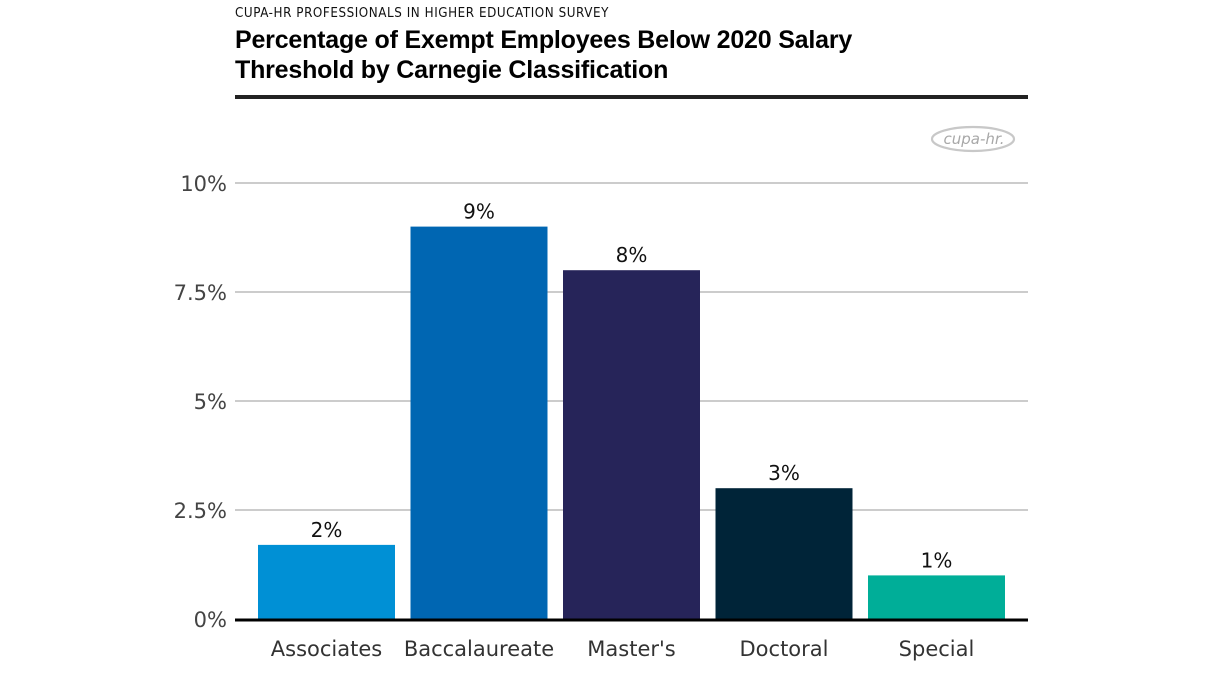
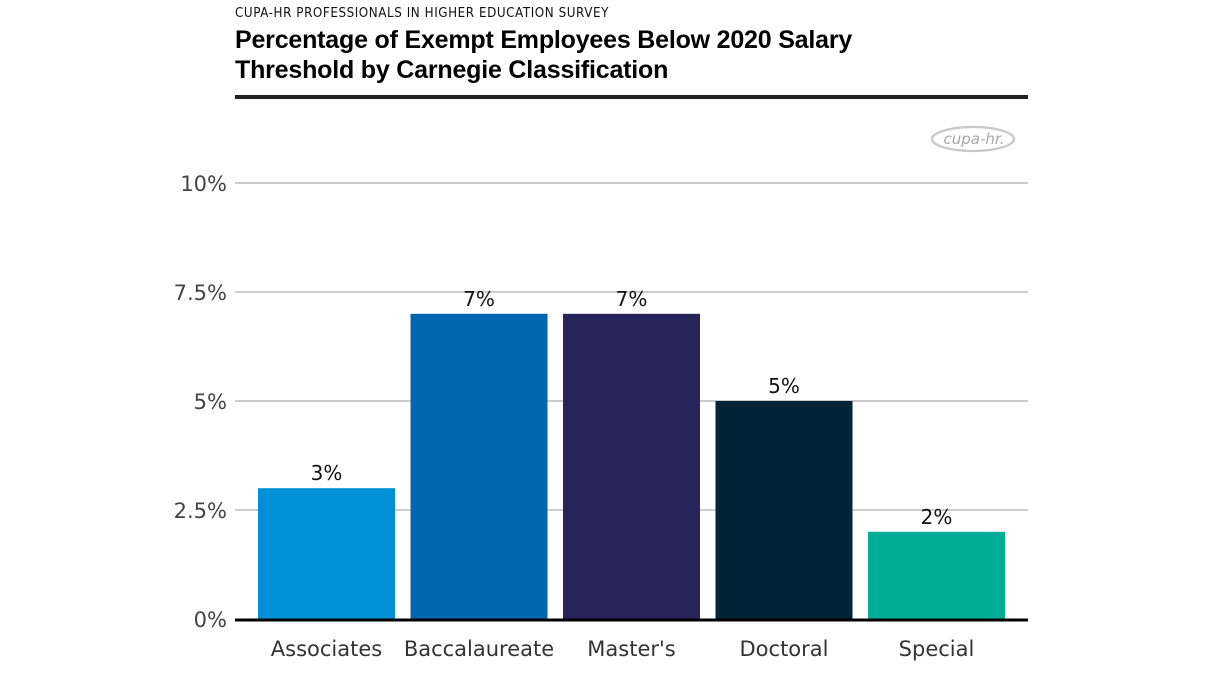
Associates: 2% -> 3%
Baccalaureate: 9% -> 7%
Master's: 8% -> 7%
Doctoral: 3% -> 5%
Special: 1% -> 2%
